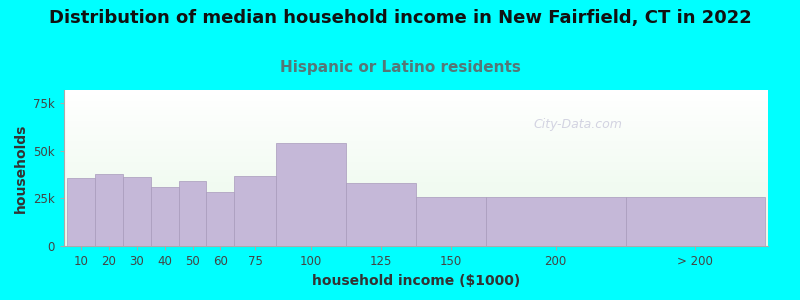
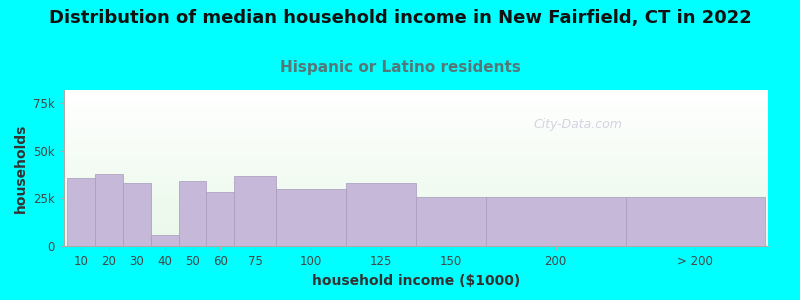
30: 36k -> 33k
40: 31k -> 6k
100: 54k -> 30k
